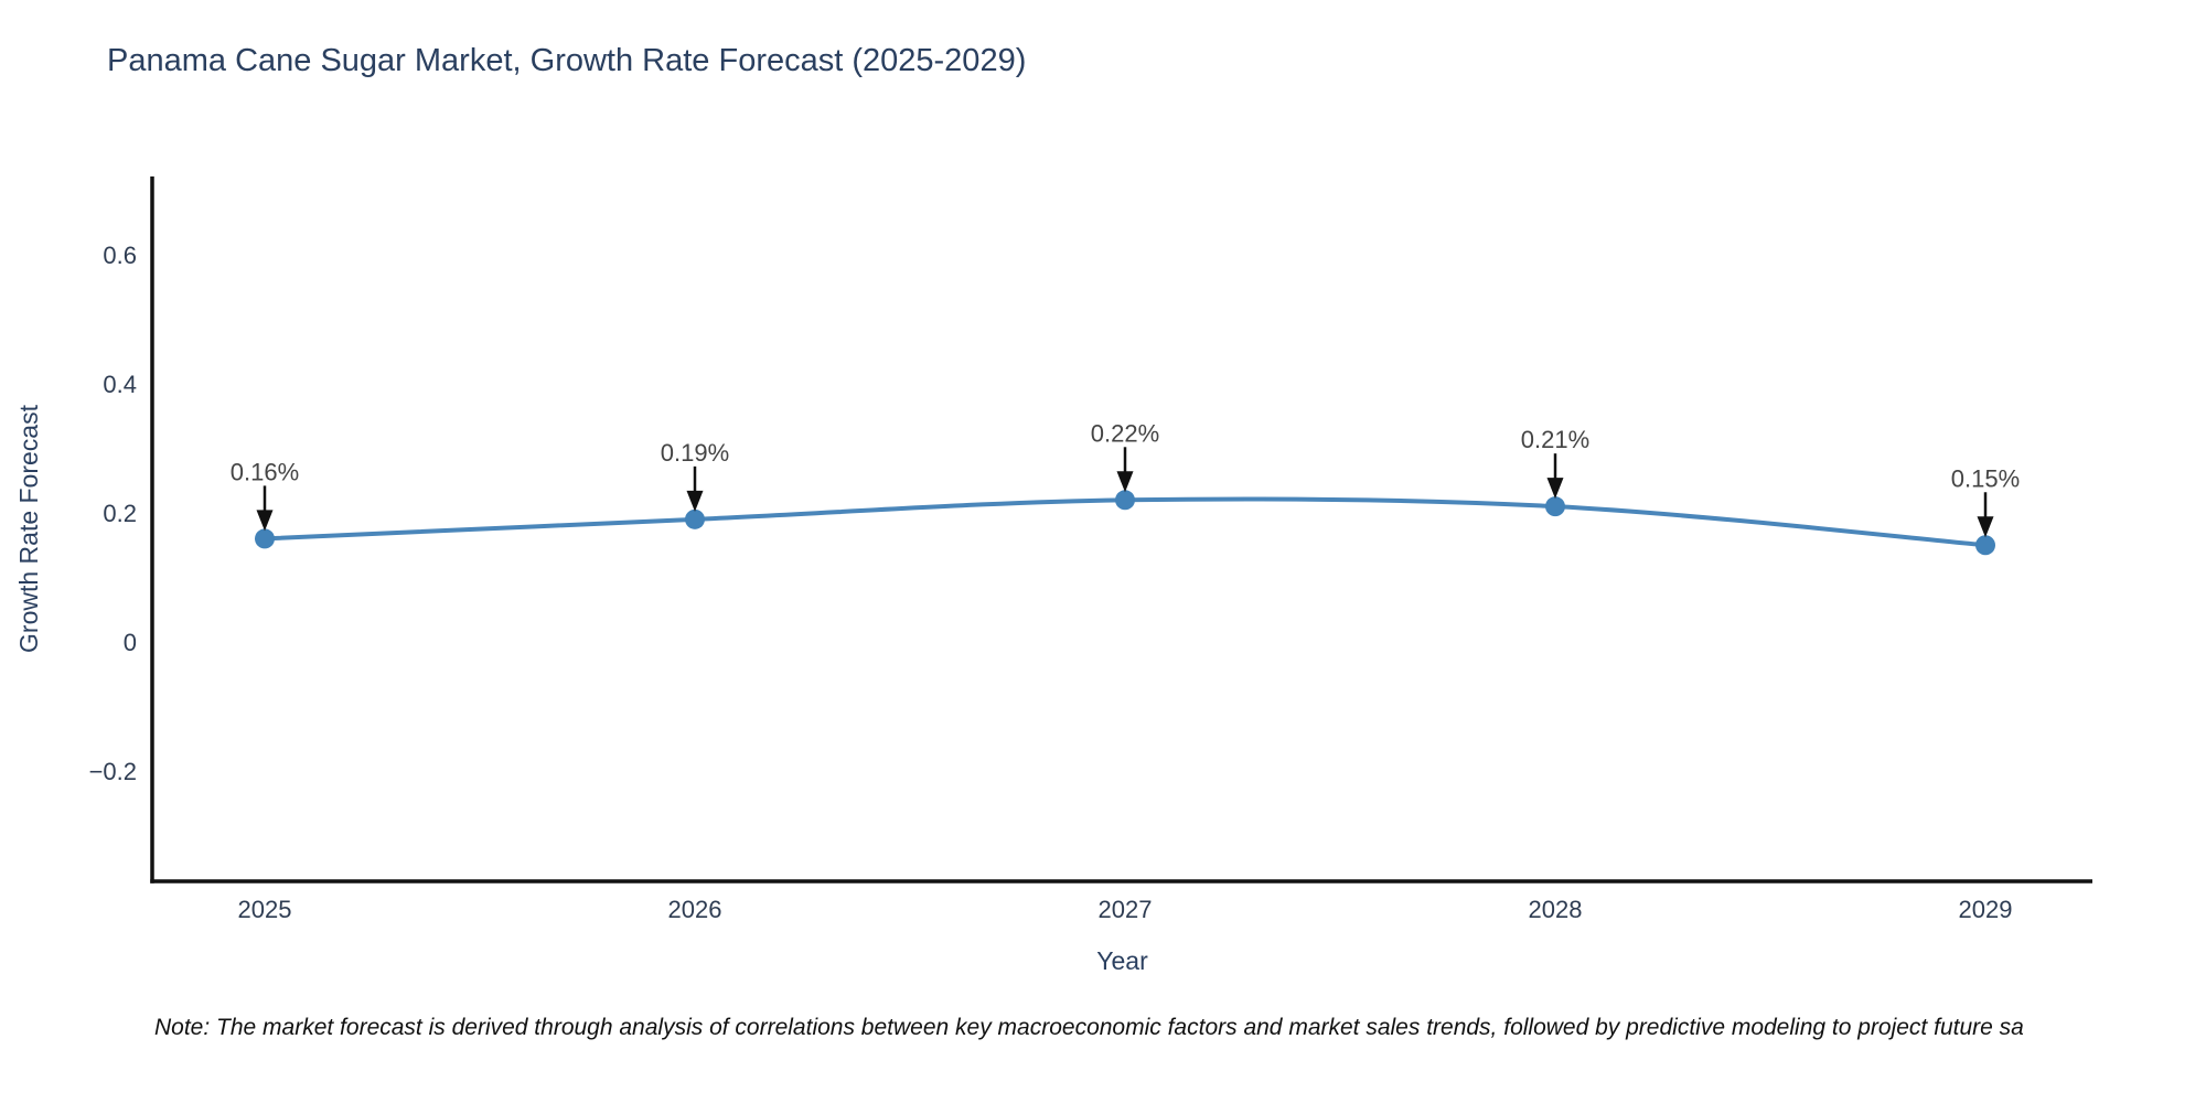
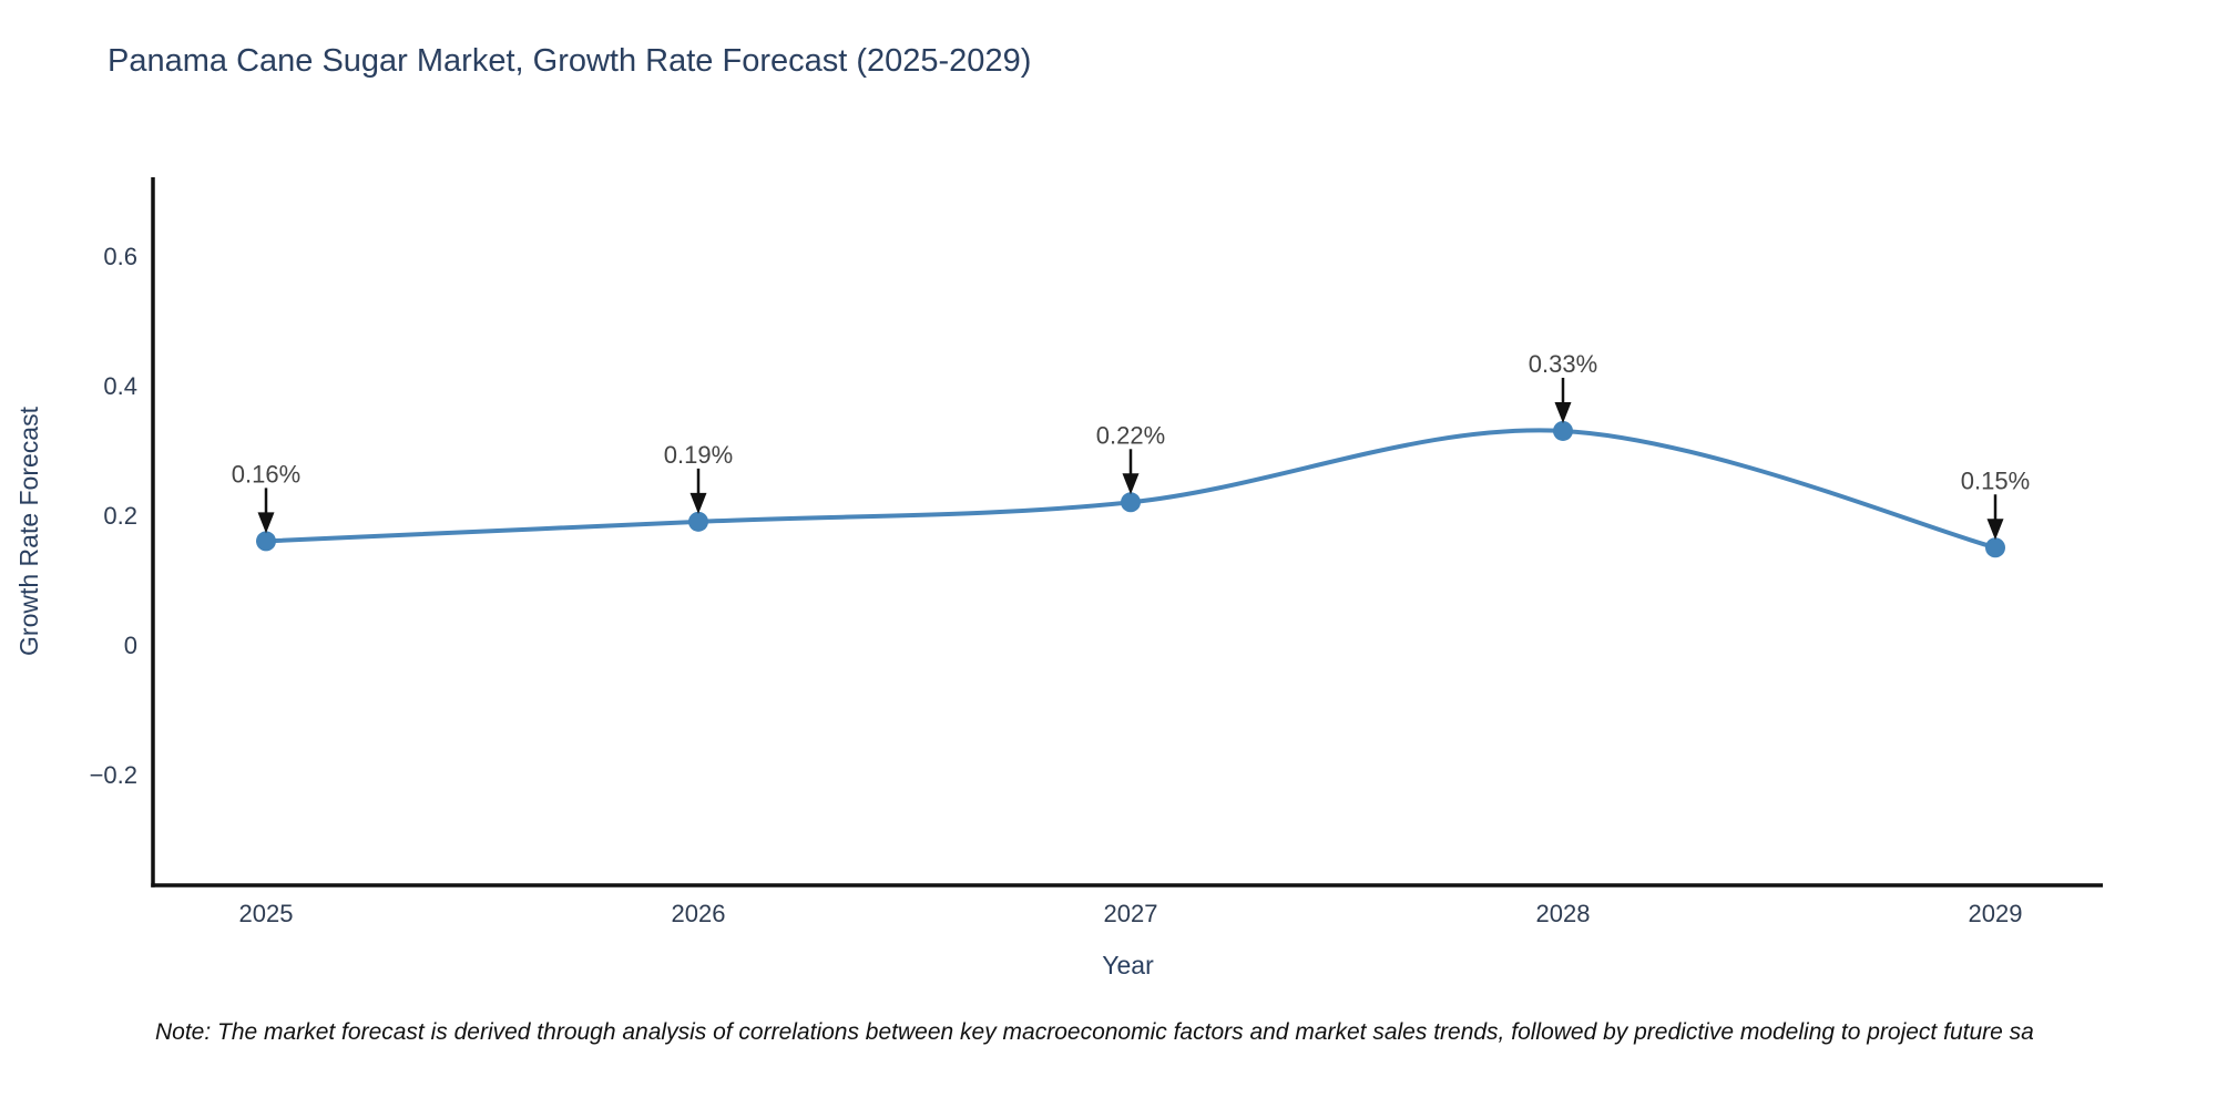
2028: 0.21% -> 0.33%
